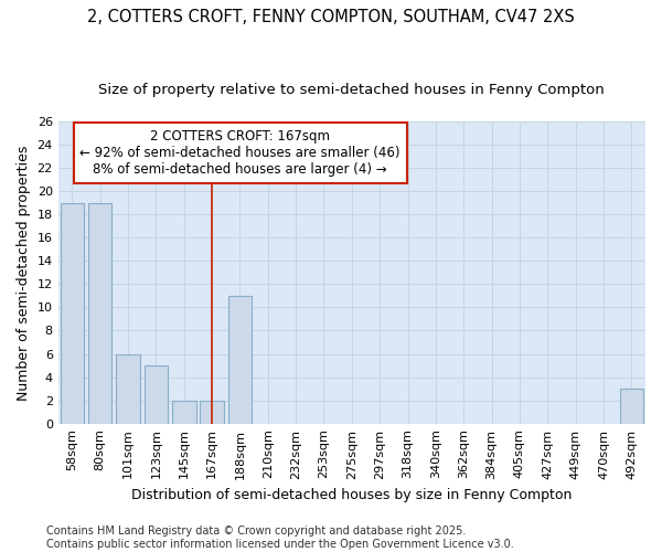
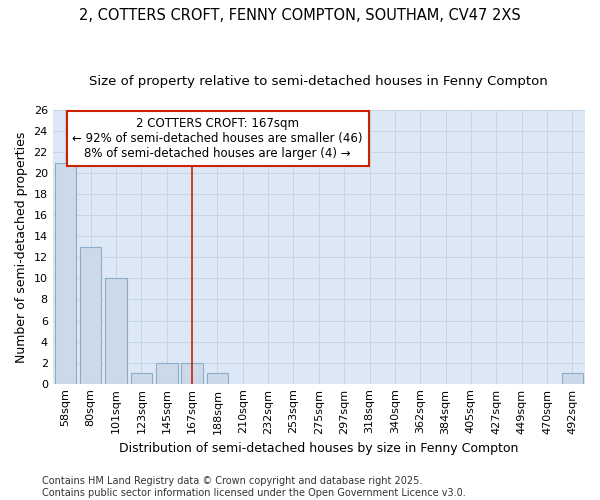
58sqm: 19 -> 21
80sqm: 19 -> 13
101sqm: 6 -> 10
123sqm: 5 -> 1
188sqm: 11 -> 1
492sqm: 3 -> 1
